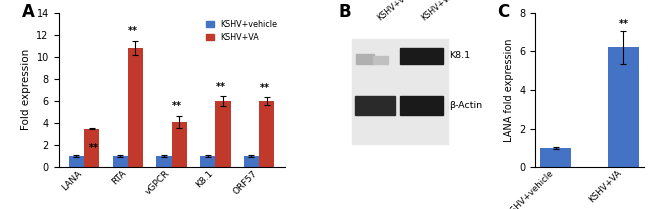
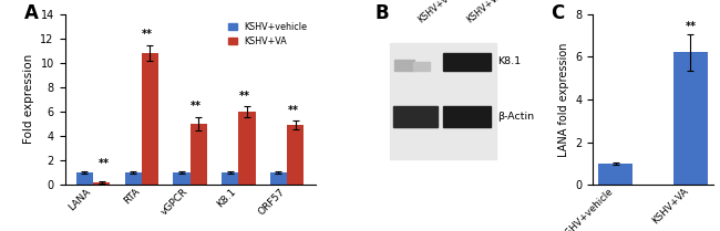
KSHV+VA/LANA: 3.5 -> 0.2
KSHV+VA/vGPCR: 4.1 -> 5.0
KSHV+VA/ORF57: 6.0 -> 4.9
